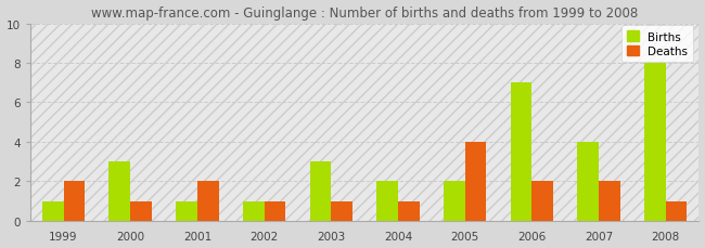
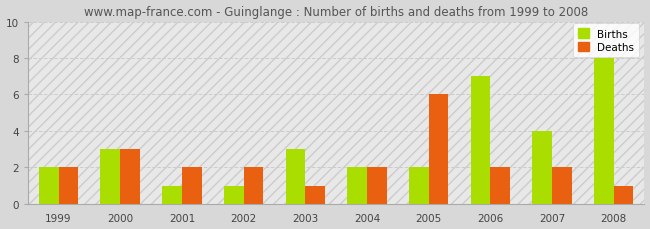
Births/1999: 1 -> 2
Deaths/2000: 1 -> 3
Deaths/2002: 1 -> 2
Deaths/2004: 1 -> 2
Deaths/2005: 4 -> 6
